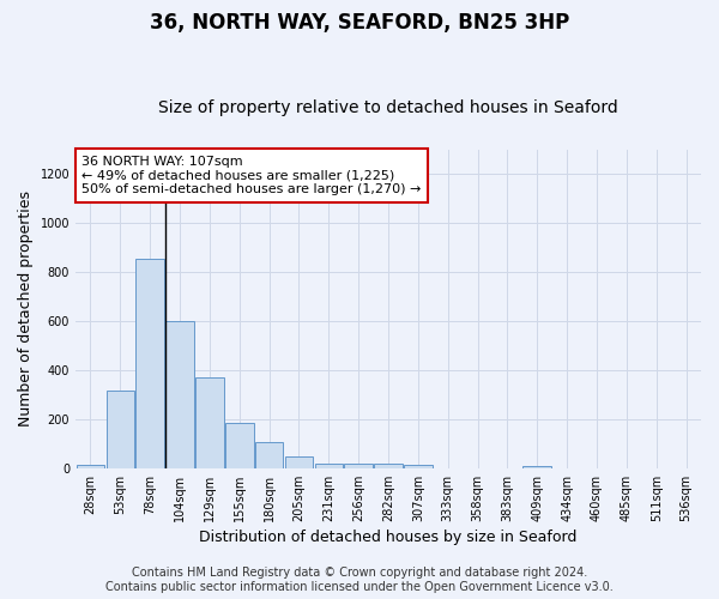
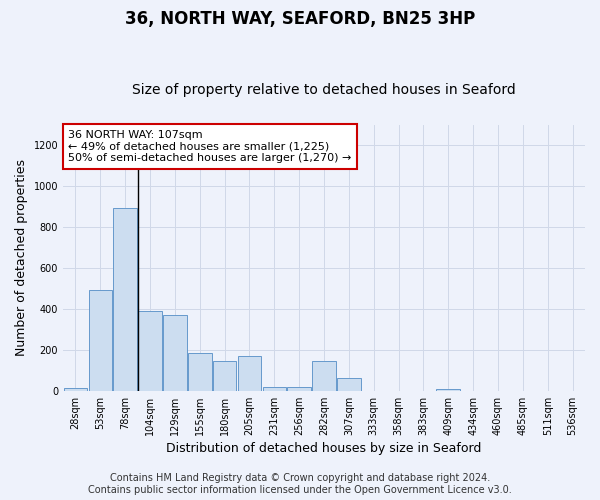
53sqm: 315 -> 490
78sqm: 855 -> 895
104sqm: 600 -> 390
180sqm: 105 -> 145
205sqm: 47 -> 170
282sqm: 17 -> 145
307sqm: 12 -> 65
